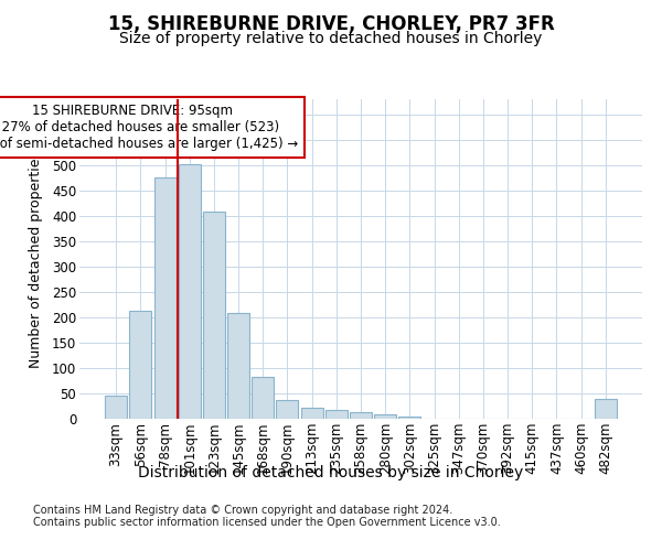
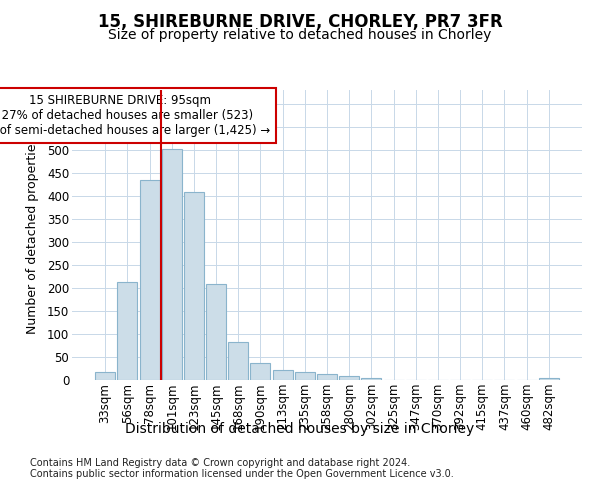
33sqm: 45 -> 18
78sqm: 475 -> 435
482sqm: 40 -> 4
